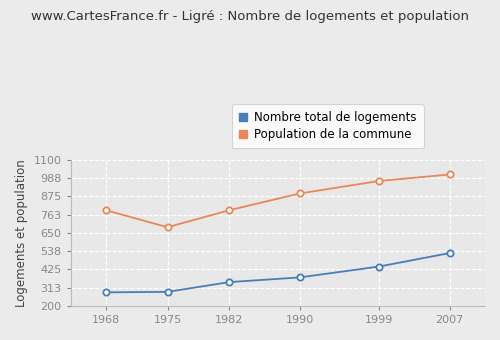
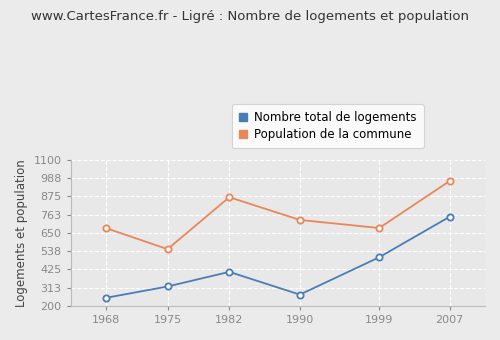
Nombre total de logements/1968: 280 -> 250
Population de la commune/1968: 790 -> 680
Nombre total de logements/1975: 290 -> 320
Population de la commune/1975: 680 -> 550
Nombre total de logements/1982: 350 -> 410
Population de la commune/1982: 790 -> 870
Nombre total de logements/1990: 380 -> 270
Population de la commune/1990: 890 -> 730
Nombre total de logements/1999: 440 -> 500
Population de la commune/1999: 970 -> 680
Nombre total de logements/2007: 530 -> 750
Population de la commune/2007: 1010 -> 970
